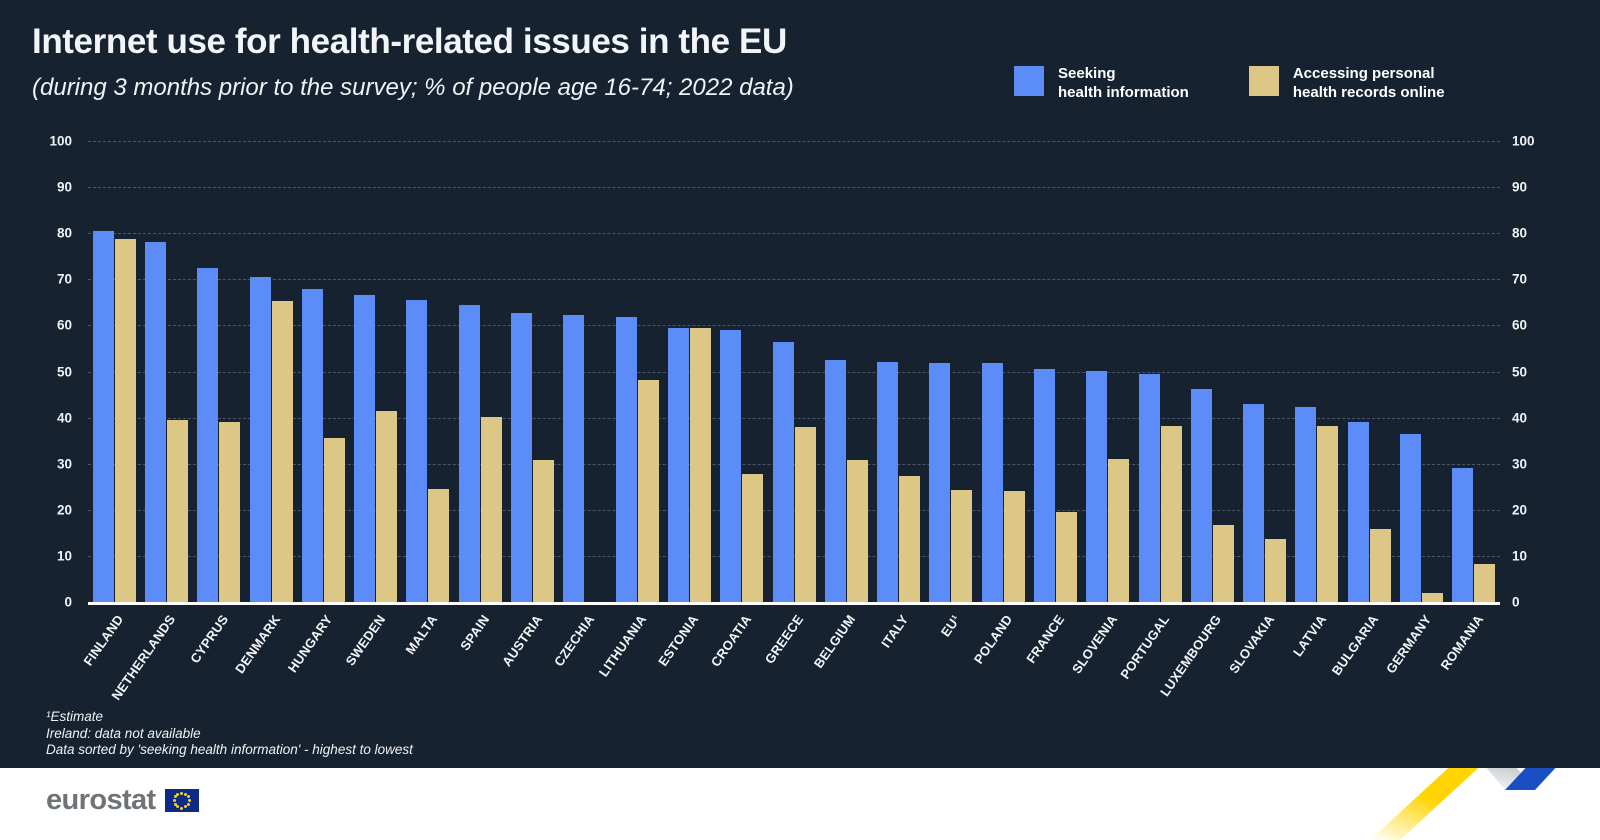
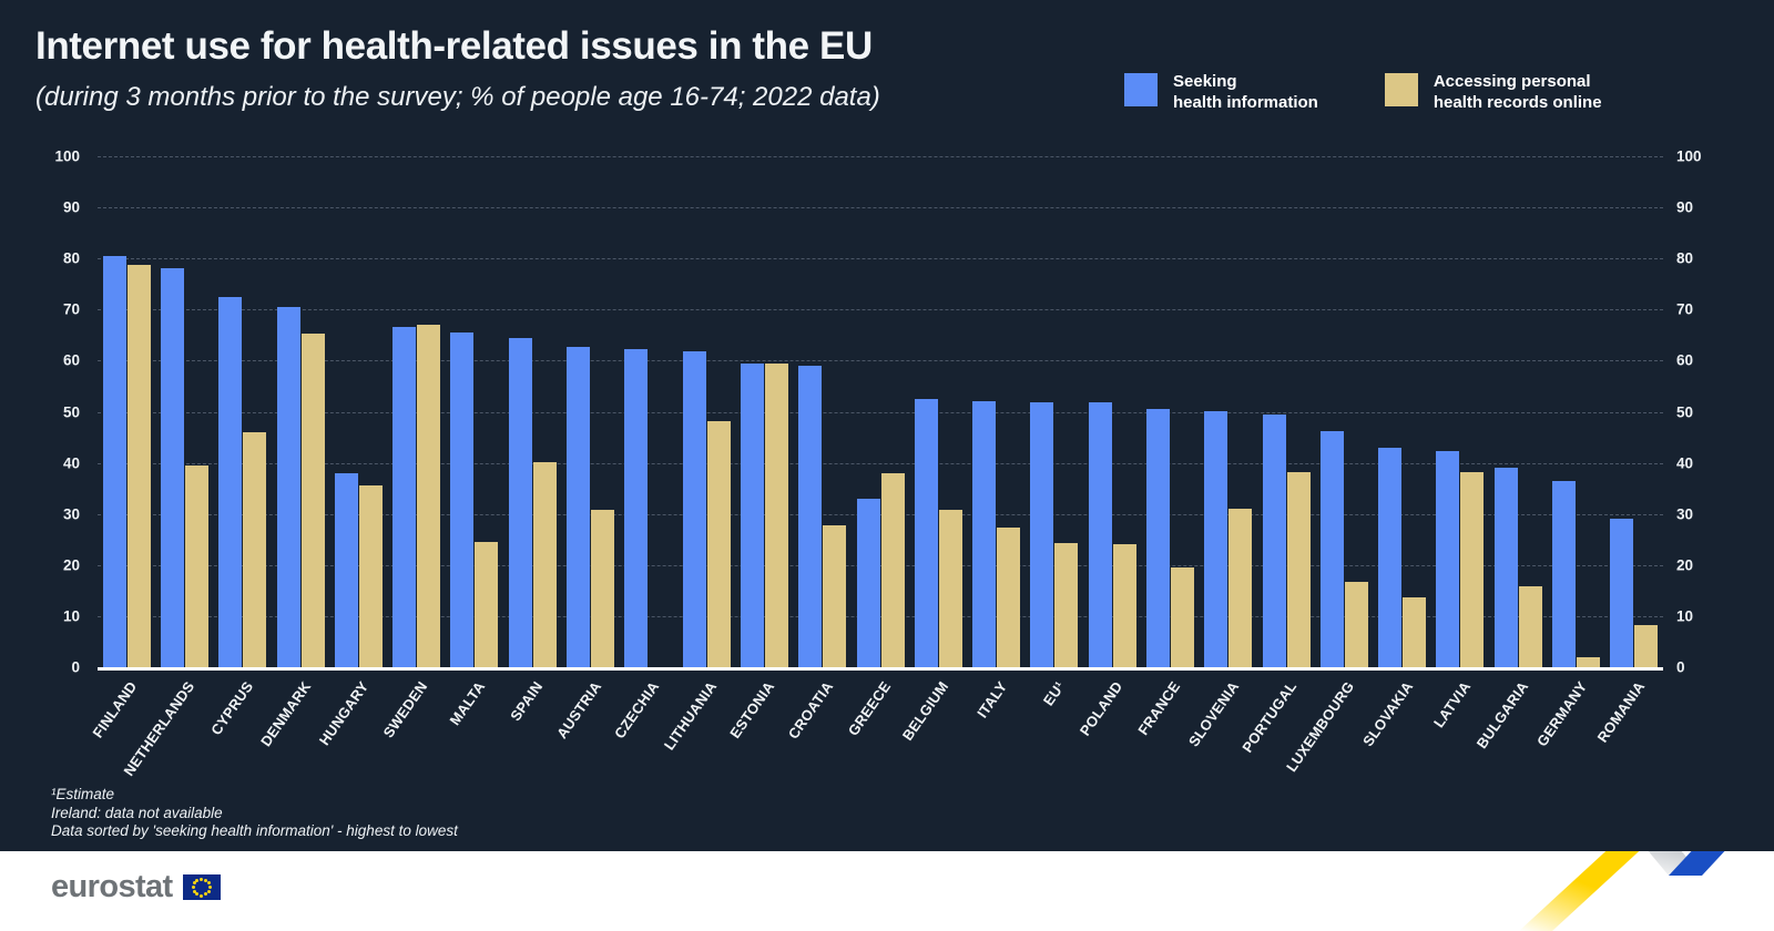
Accessing personal health records online/CYPRUS: 39 -> 46
Seeking health information/HUNGARY: 68 -> 38
Accessing personal health records online/SWEDEN: 42 -> 67
Seeking health information/GREECE: 56 -> 33
